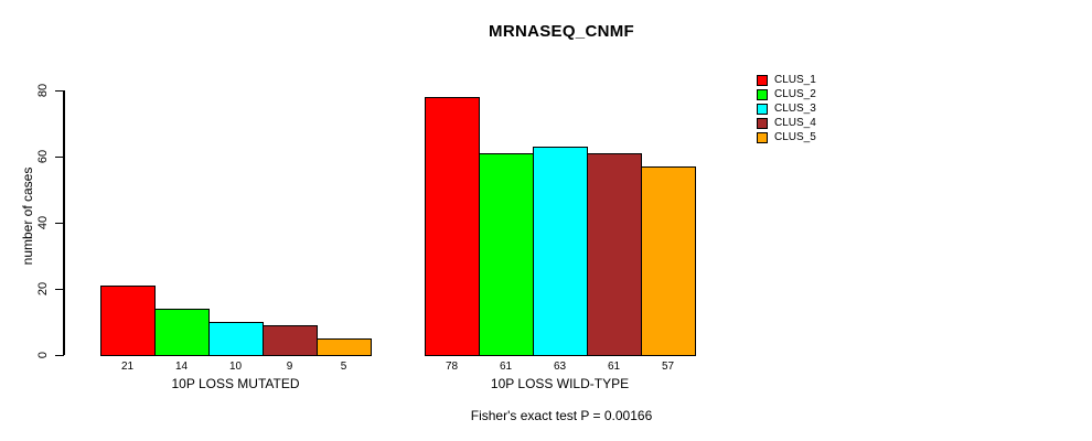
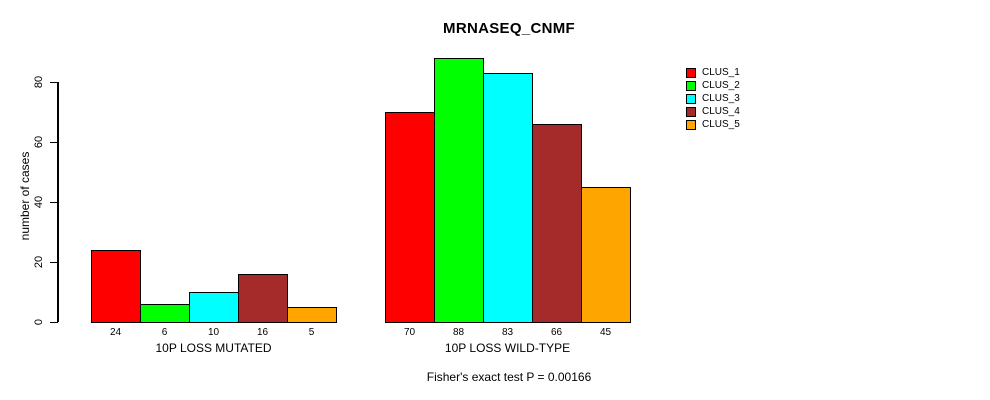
CLUS_1/10P LOSS MUTATED: 21 -> 24
CLUS_2/10P LOSS MUTATED: 14 -> 6
CLUS_4/10P LOSS MUTATED: 9 -> 16
CLUS_1/10P LOSS WILD-TYPE: 78 -> 70
CLUS_2/10P LOSS WILD-TYPE: 61 -> 88
CLUS_3/10P LOSS WILD-TYPE: 63 -> 83
CLUS_4/10P LOSS WILD-TYPE: 61 -> 66
CLUS_5/10P LOSS WILD-TYPE: 57 -> 45
